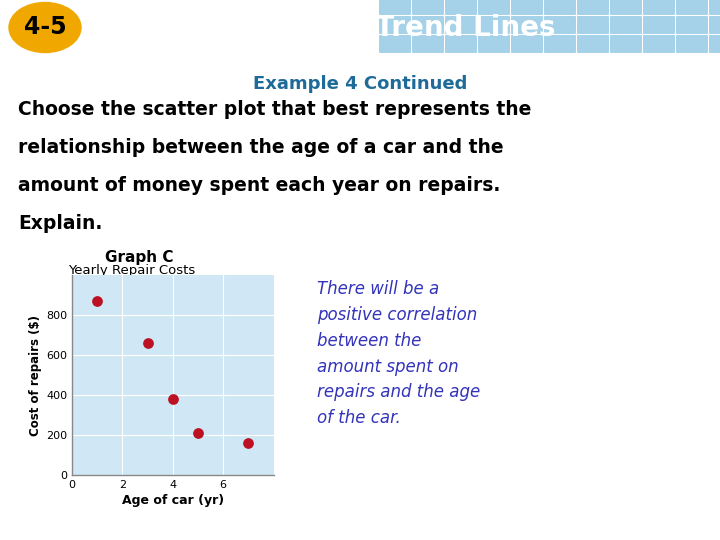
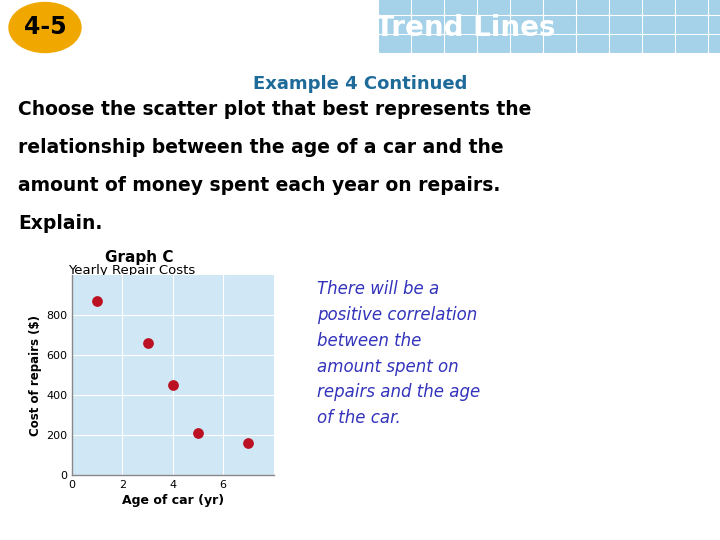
4: 380 -> 450
